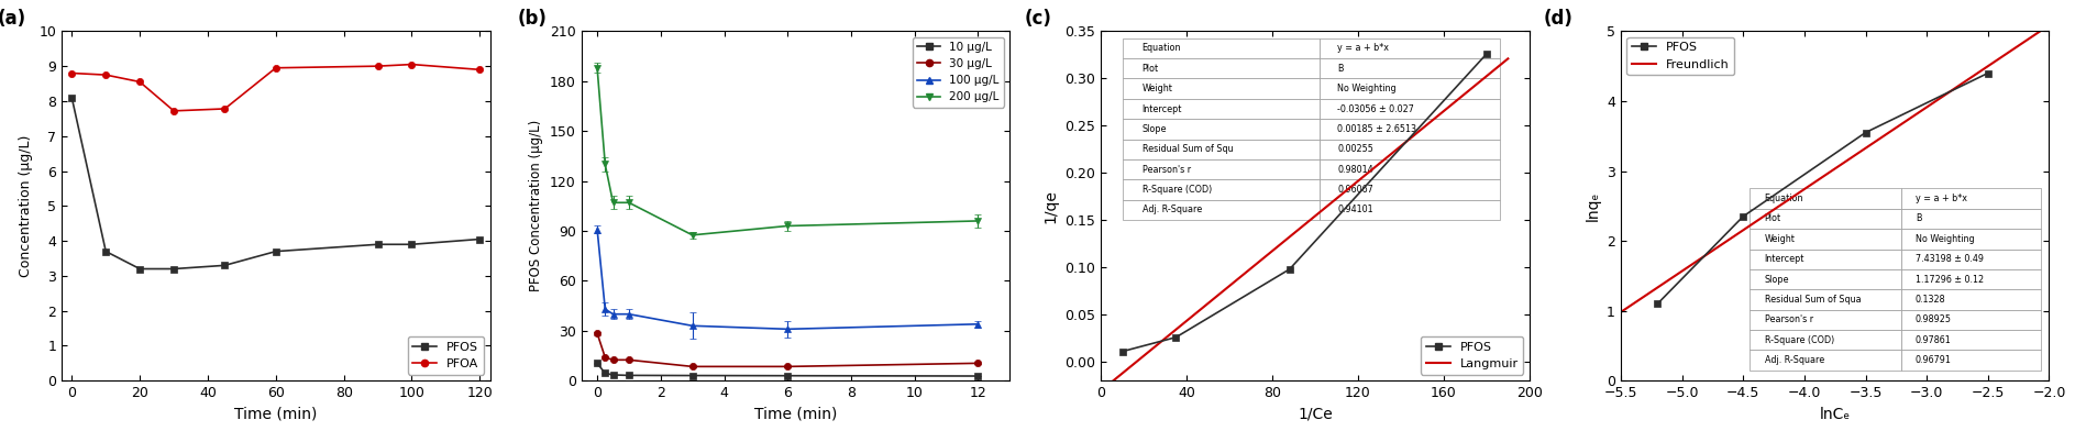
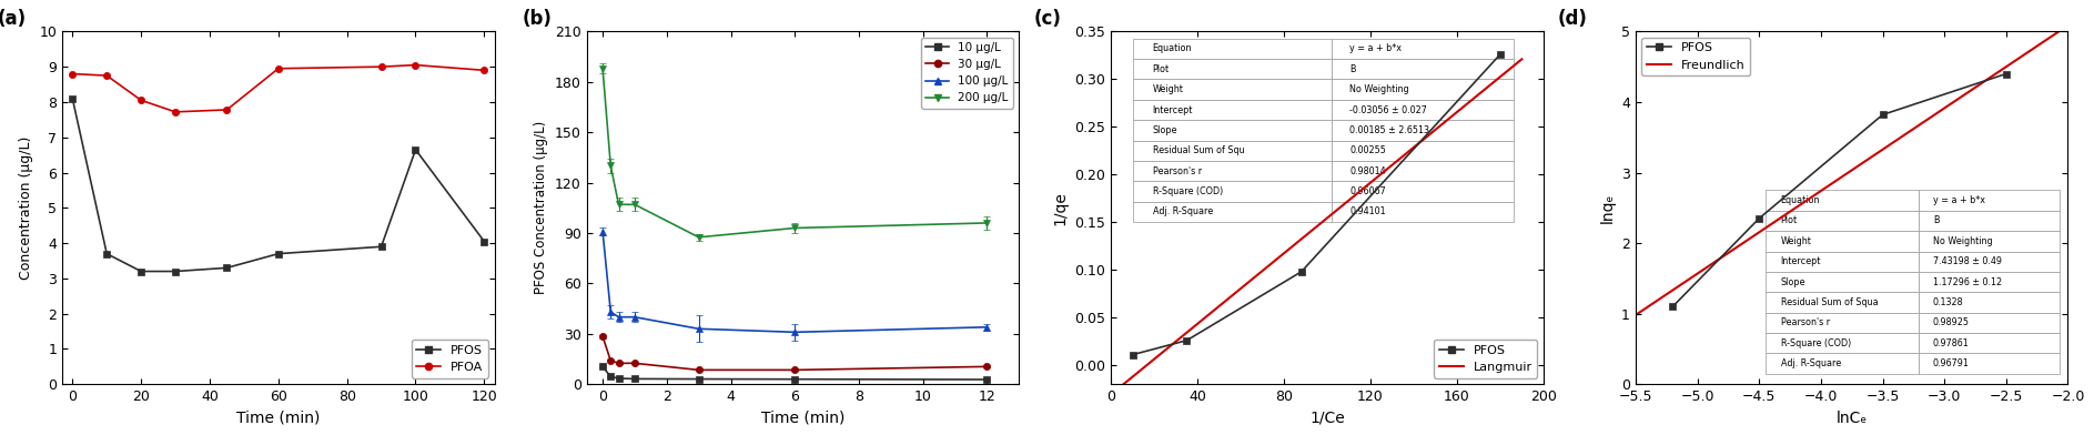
PFOA/20: 8.55 -> 8.05
PFOS/100: 3.90 -> 6.65
−3.5: 3.55 -> 3.82
